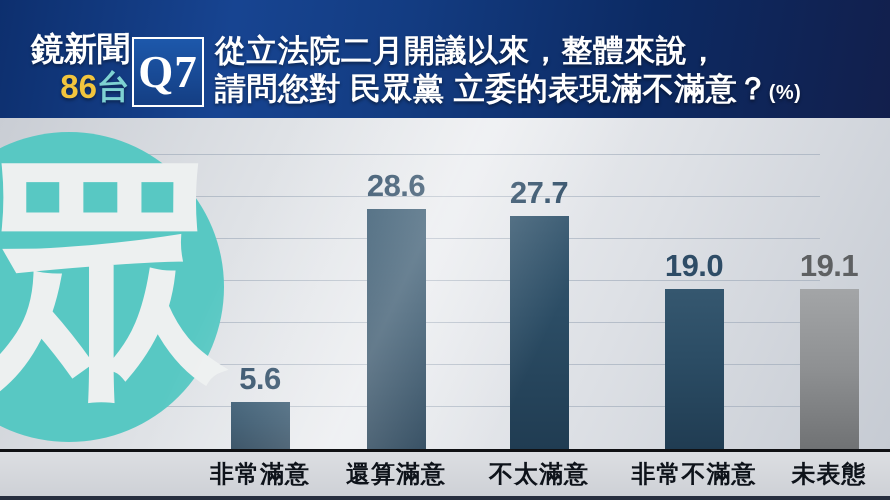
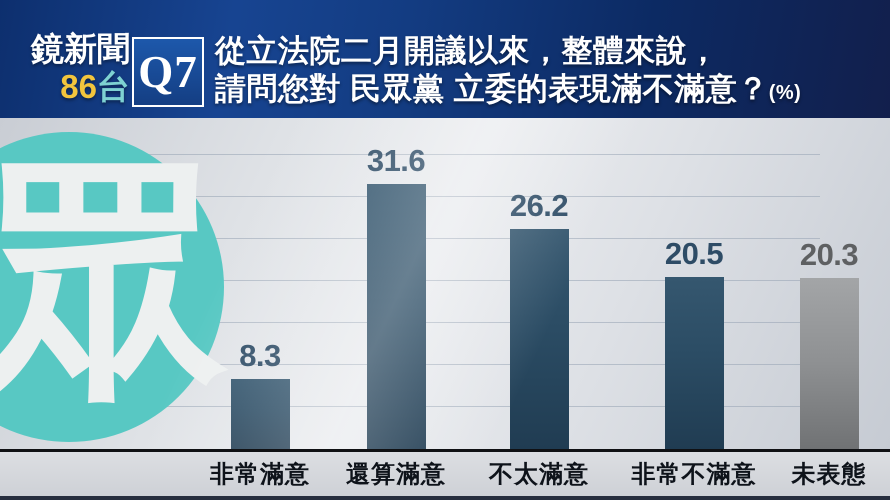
非常滿意: 5.6 -> 8.3
還算滿意: 28.6 -> 31.6
不太滿意: 27.7 -> 26.2
非常不滿意: 19.0 -> 20.5
未表態: 19.1 -> 20.3
